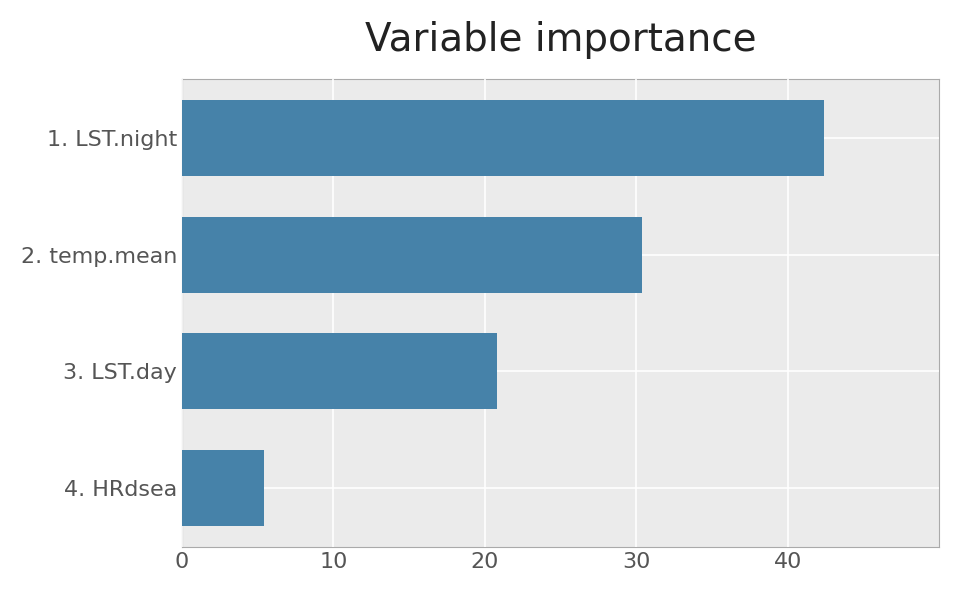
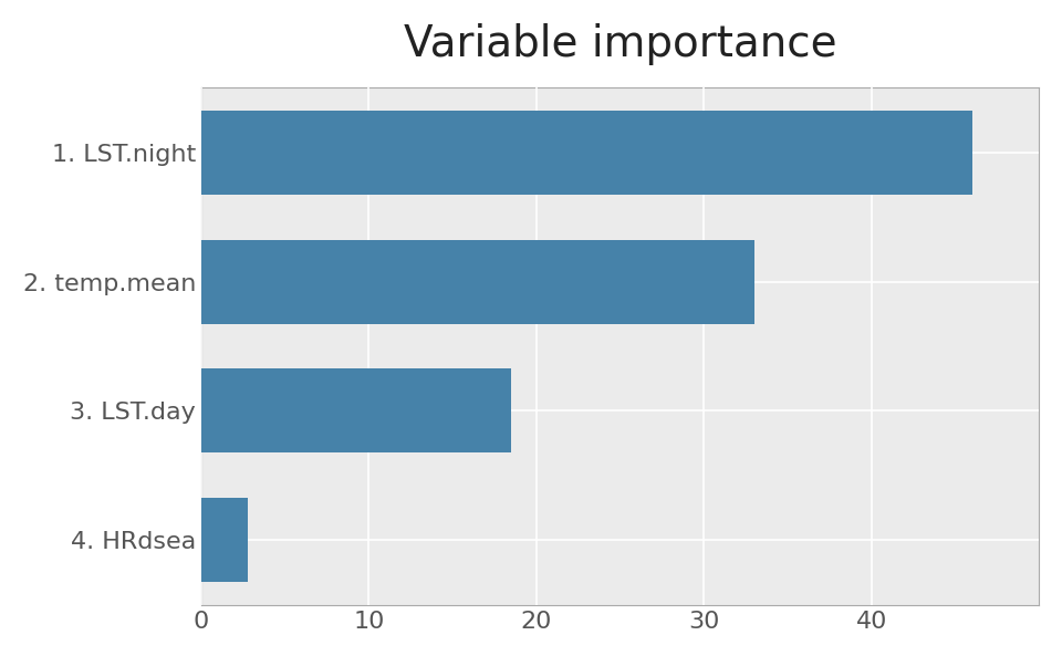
1. LST.night: 42.4 -> 46.0
2. temp.mean: 30.4 -> 33.0
3. LST.day: 20.8 -> 18.5
4. HRdsea: 5.4 -> 2.8
